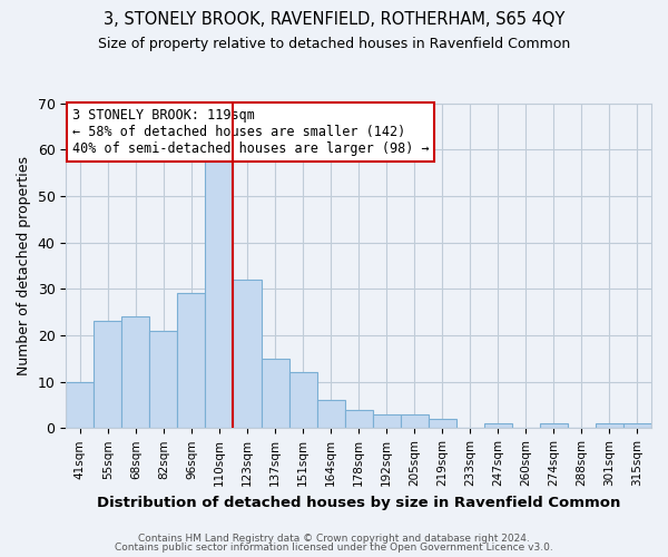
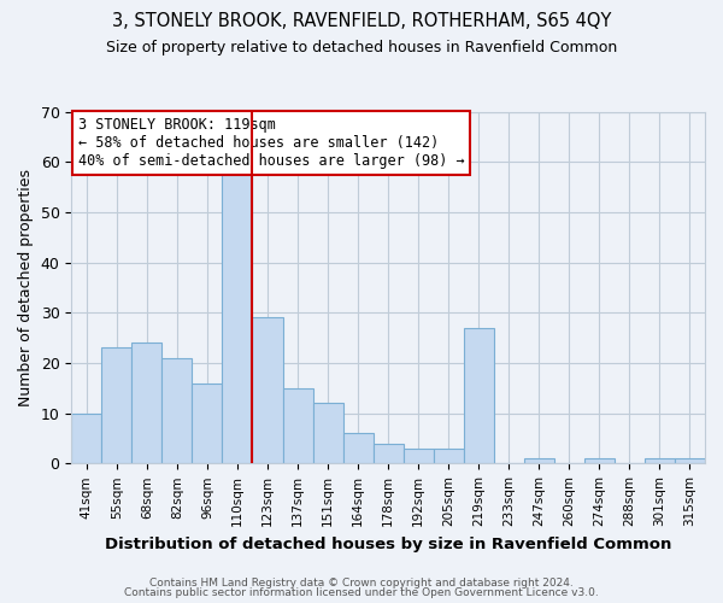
96sqm: 29 -> 16
123sqm: 32 -> 29
219sqm: 2 -> 27
